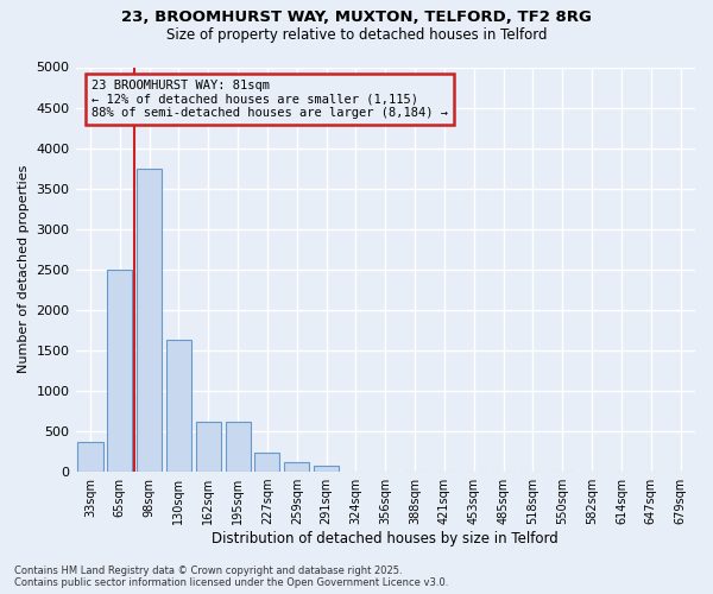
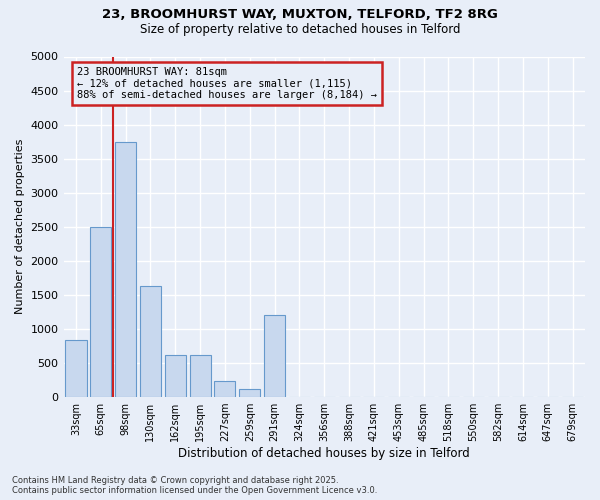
33sqm: 370 -> 840
291sqm: 70 -> 1200
